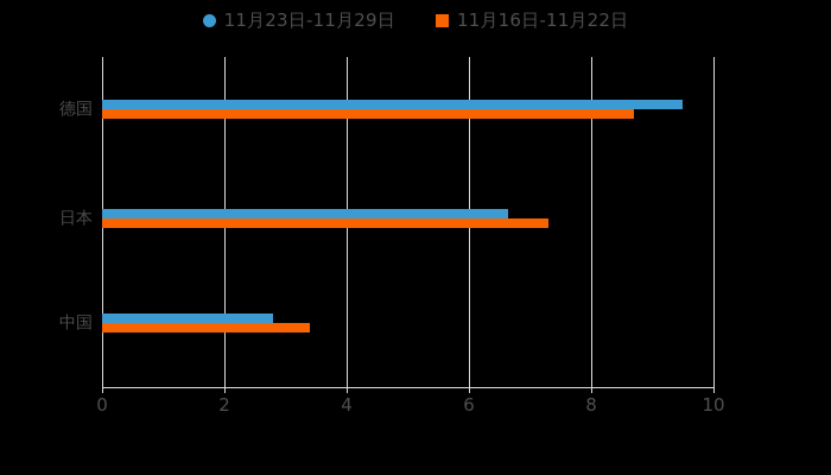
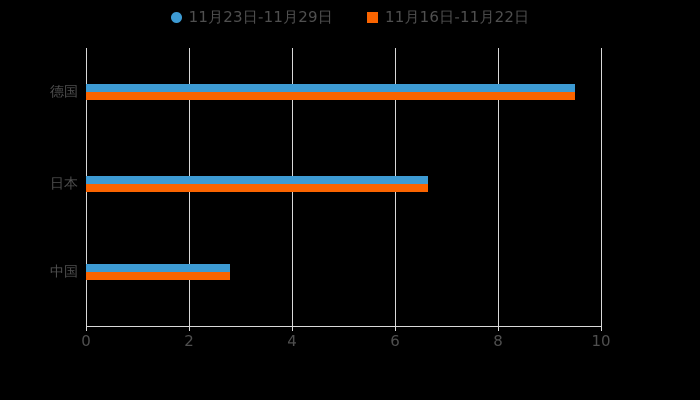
11月16日-11月22日/德国: 8.7 -> 9.5
11月16日-11月22日/日本: 7.3 -> 6.7
11月16日-11月22日/中国: 3.4 -> 2.8
